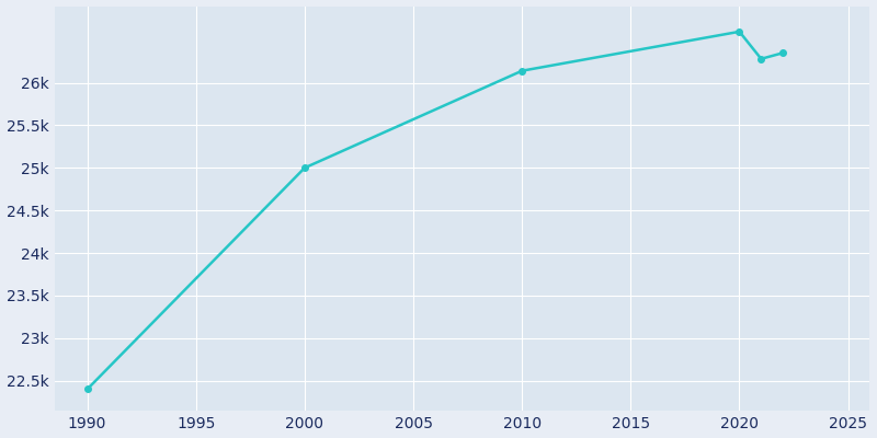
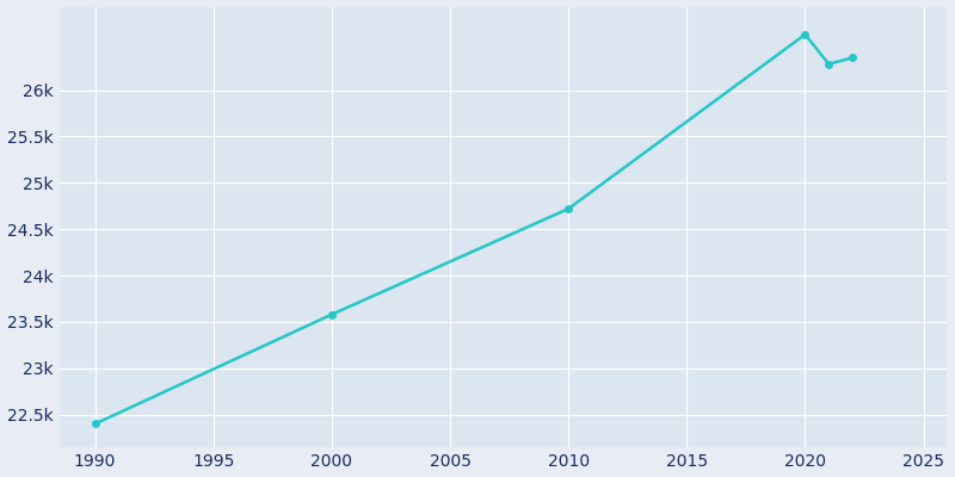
2000: 25.00k -> 23.58k
2010: 26.14k -> 24.72k
